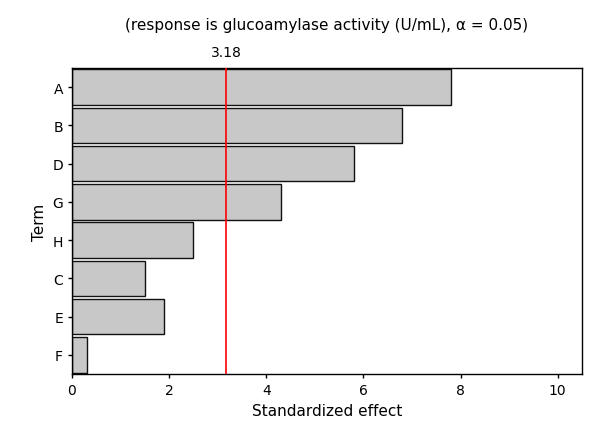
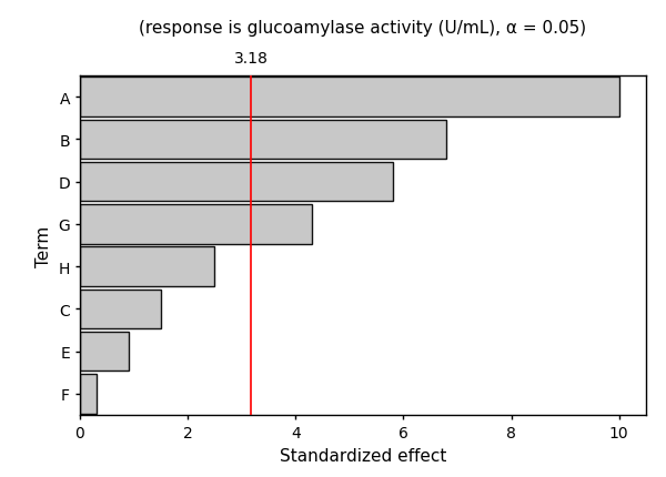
A: 7.8 -> 10.0
E: 1.9 -> 0.9
